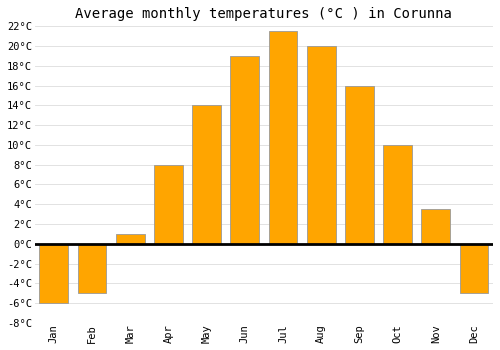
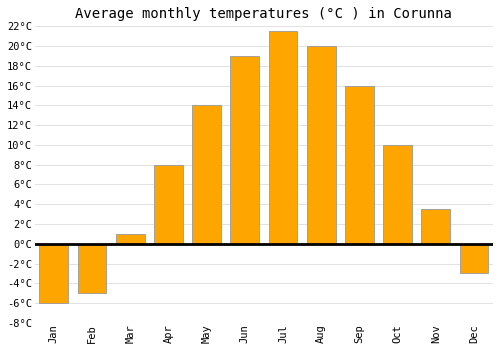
Dec: -5.0°C -> -3.0°C
